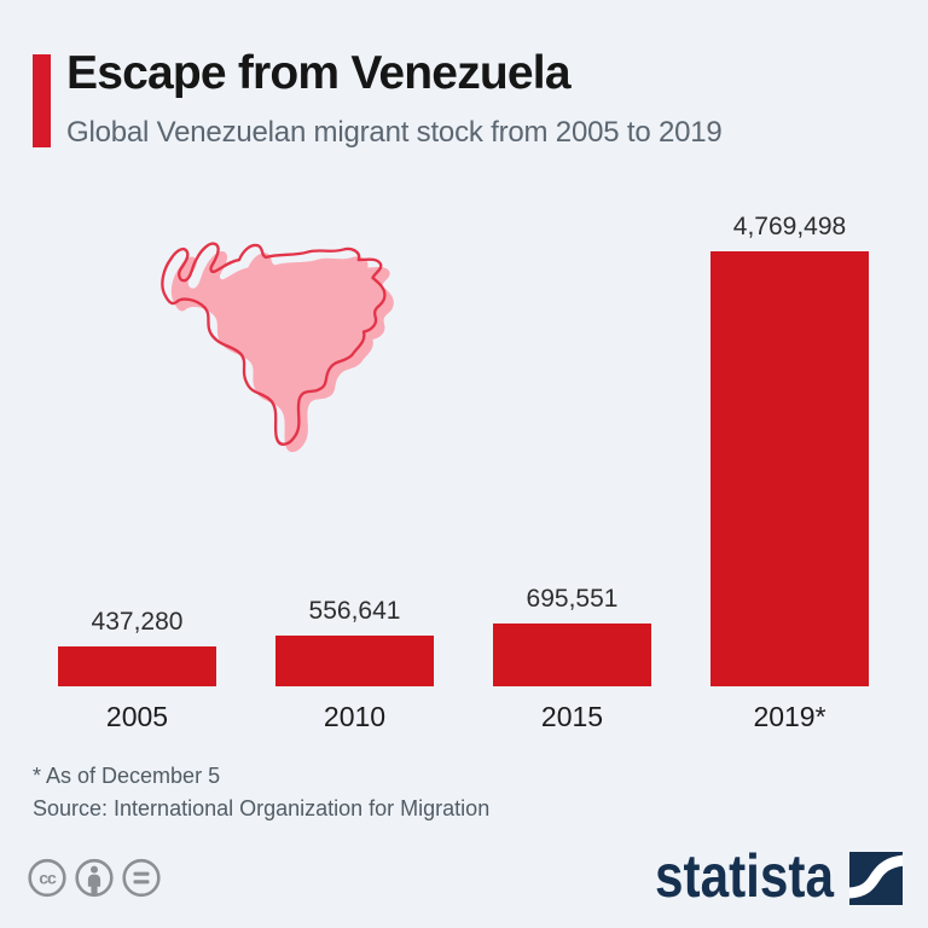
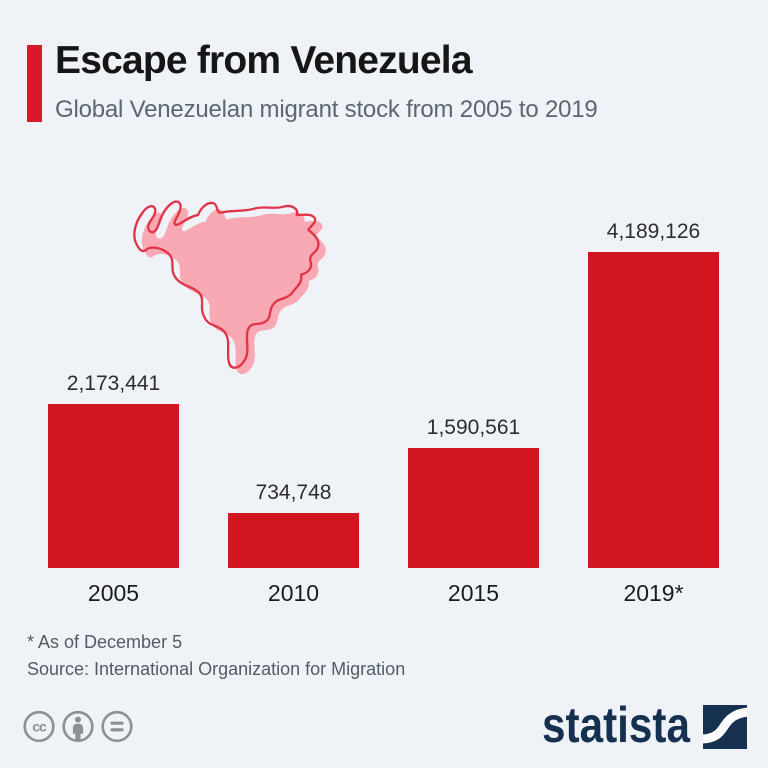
2005: 437,280 -> 2,173,441
2010: 556,641 -> 734,748
2015: 695,551 -> 1,590,561
2019*: 4,769,498 -> 4,189,126
